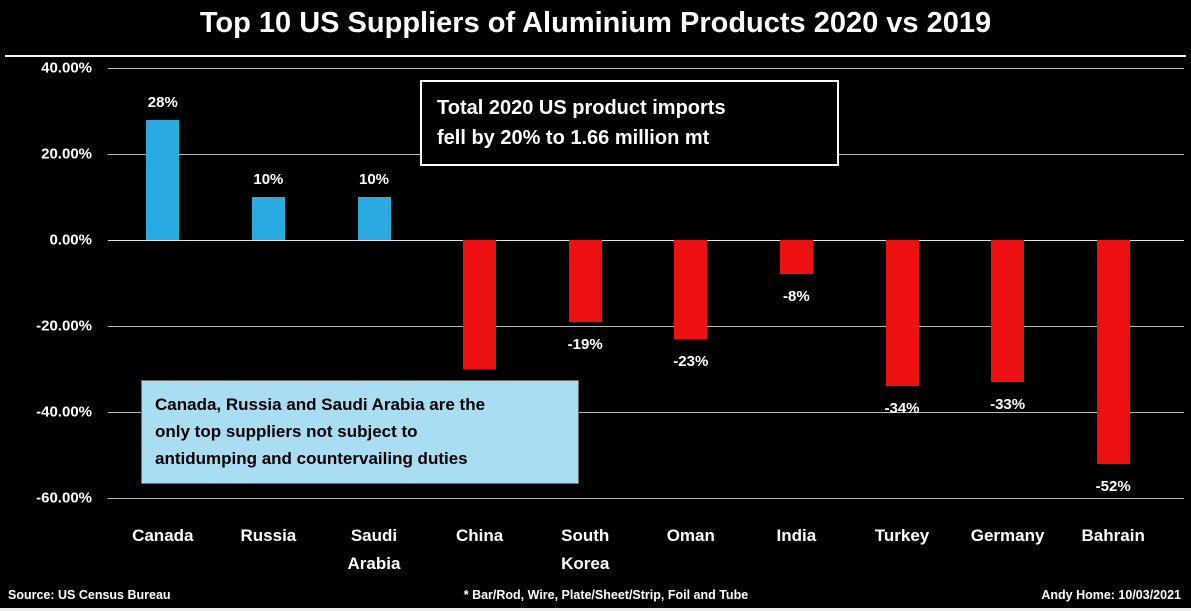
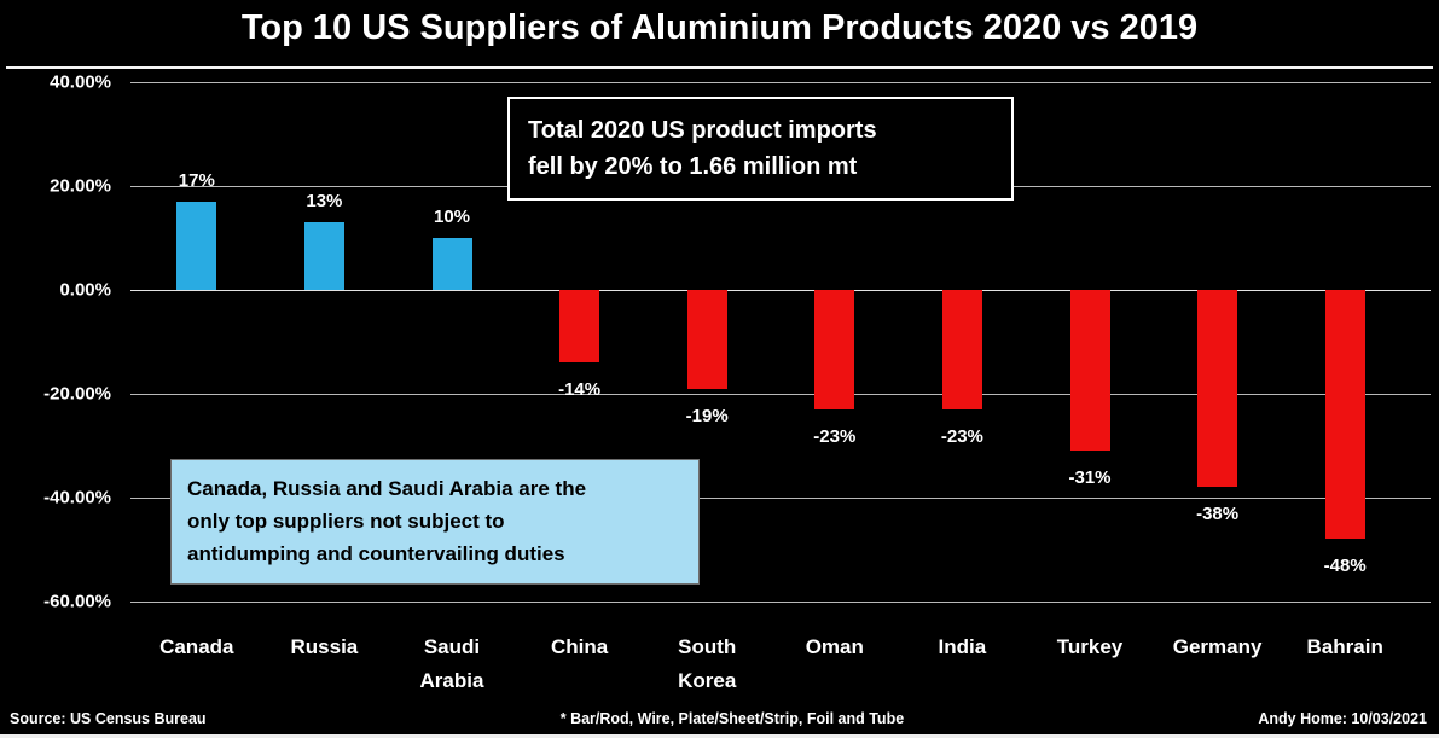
Canada: 28% -> 17%
Russia: 10% -> 13%
China: -30% -> -14%
India: -8% -> -23%
Turkey: -34% -> -31%
Germany: -33% -> -38%
Bahrain: -52% -> -48%
